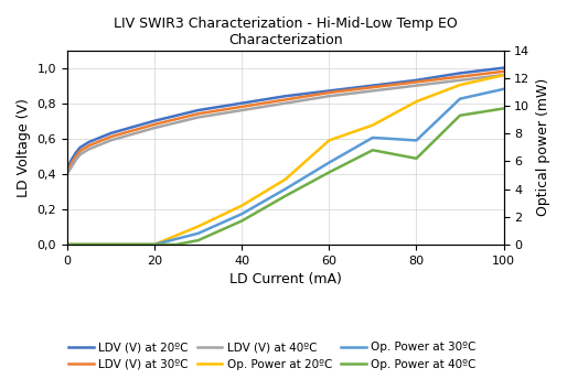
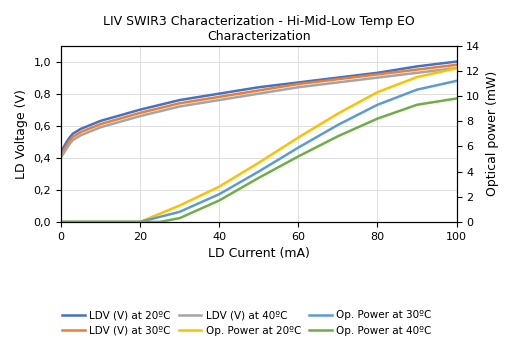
Op. Power at 20ºC/60: 7.5 -> 6.7
Op. Power at 30ºC/80: 7.5 -> 9.3
Op. Power at 40ºC/80: 6.2 -> 8.2
